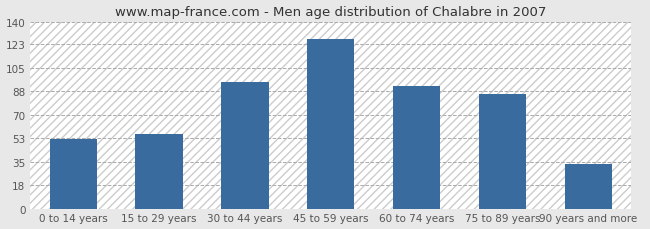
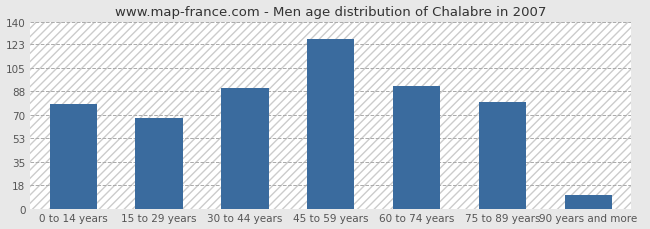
0 to 14 years: 52 -> 78
15 to 29 years: 56 -> 68
30 to 44 years: 95 -> 90
75 to 89 years: 86 -> 80
90 years and more: 33 -> 10
